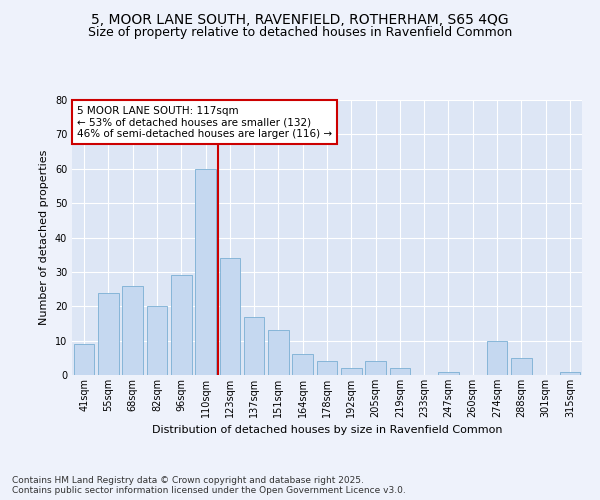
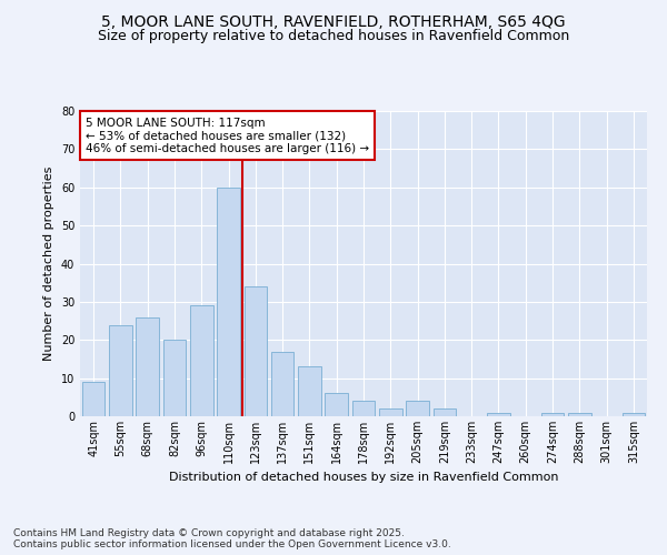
274sqm: 10 -> 1
288sqm: 5 -> 1
